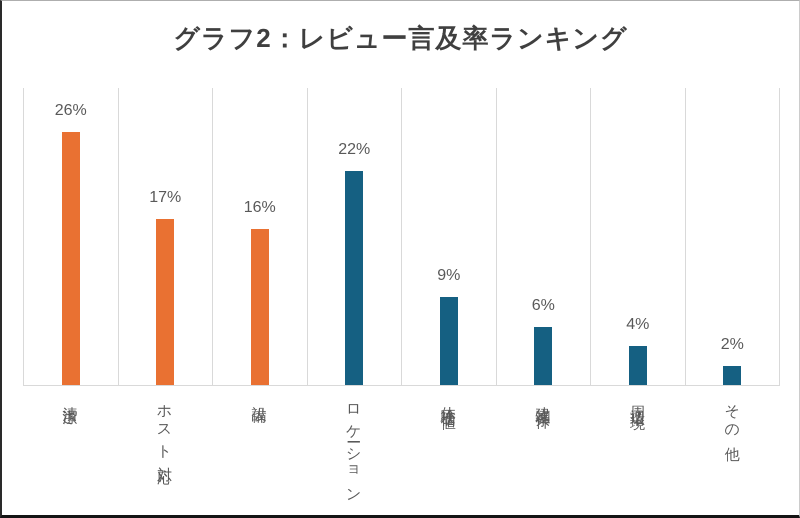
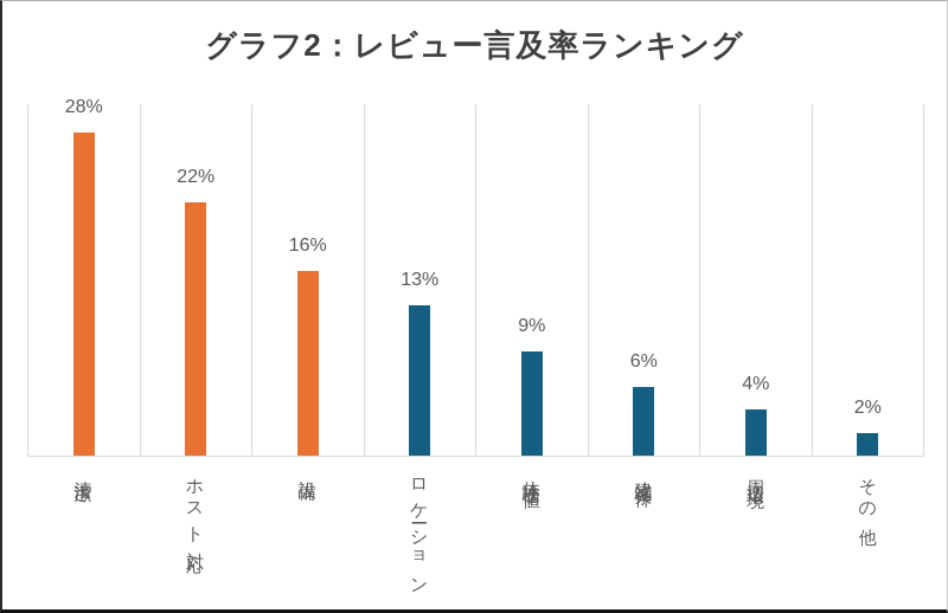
清潔さ: 26% -> 28%
ホスト対応: 17% -> 22%
ロケーション: 22% -> 13%
